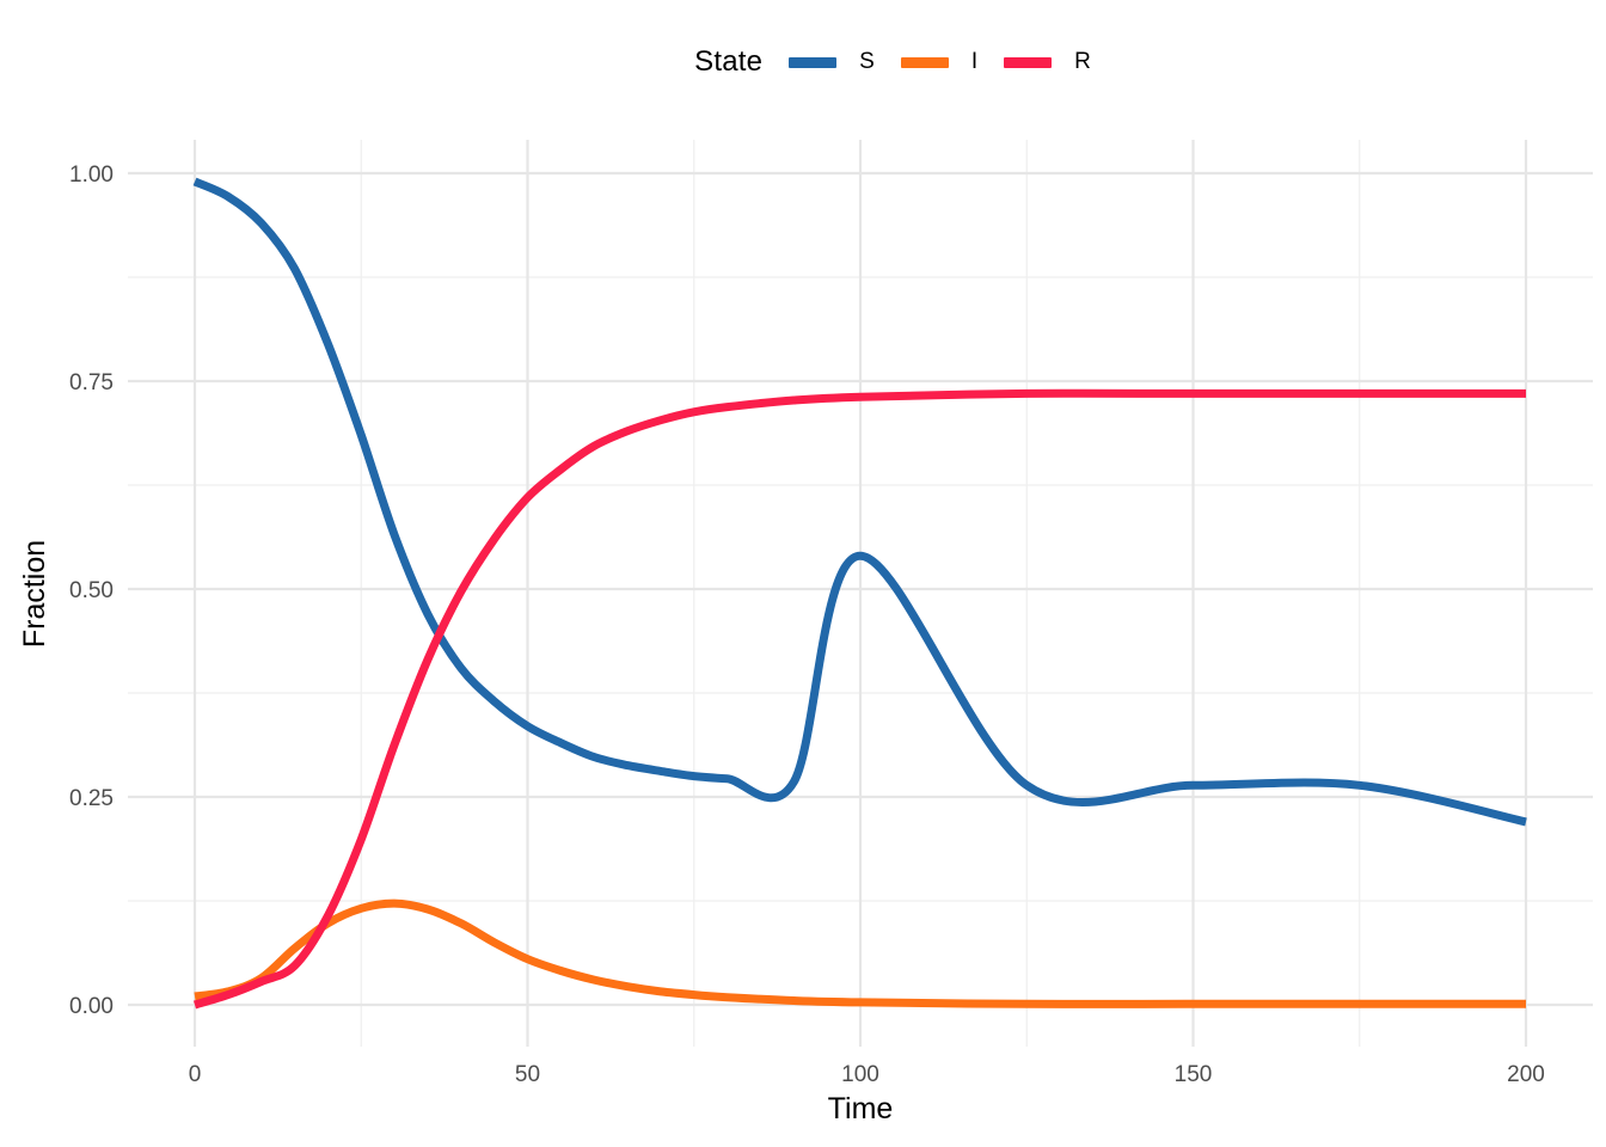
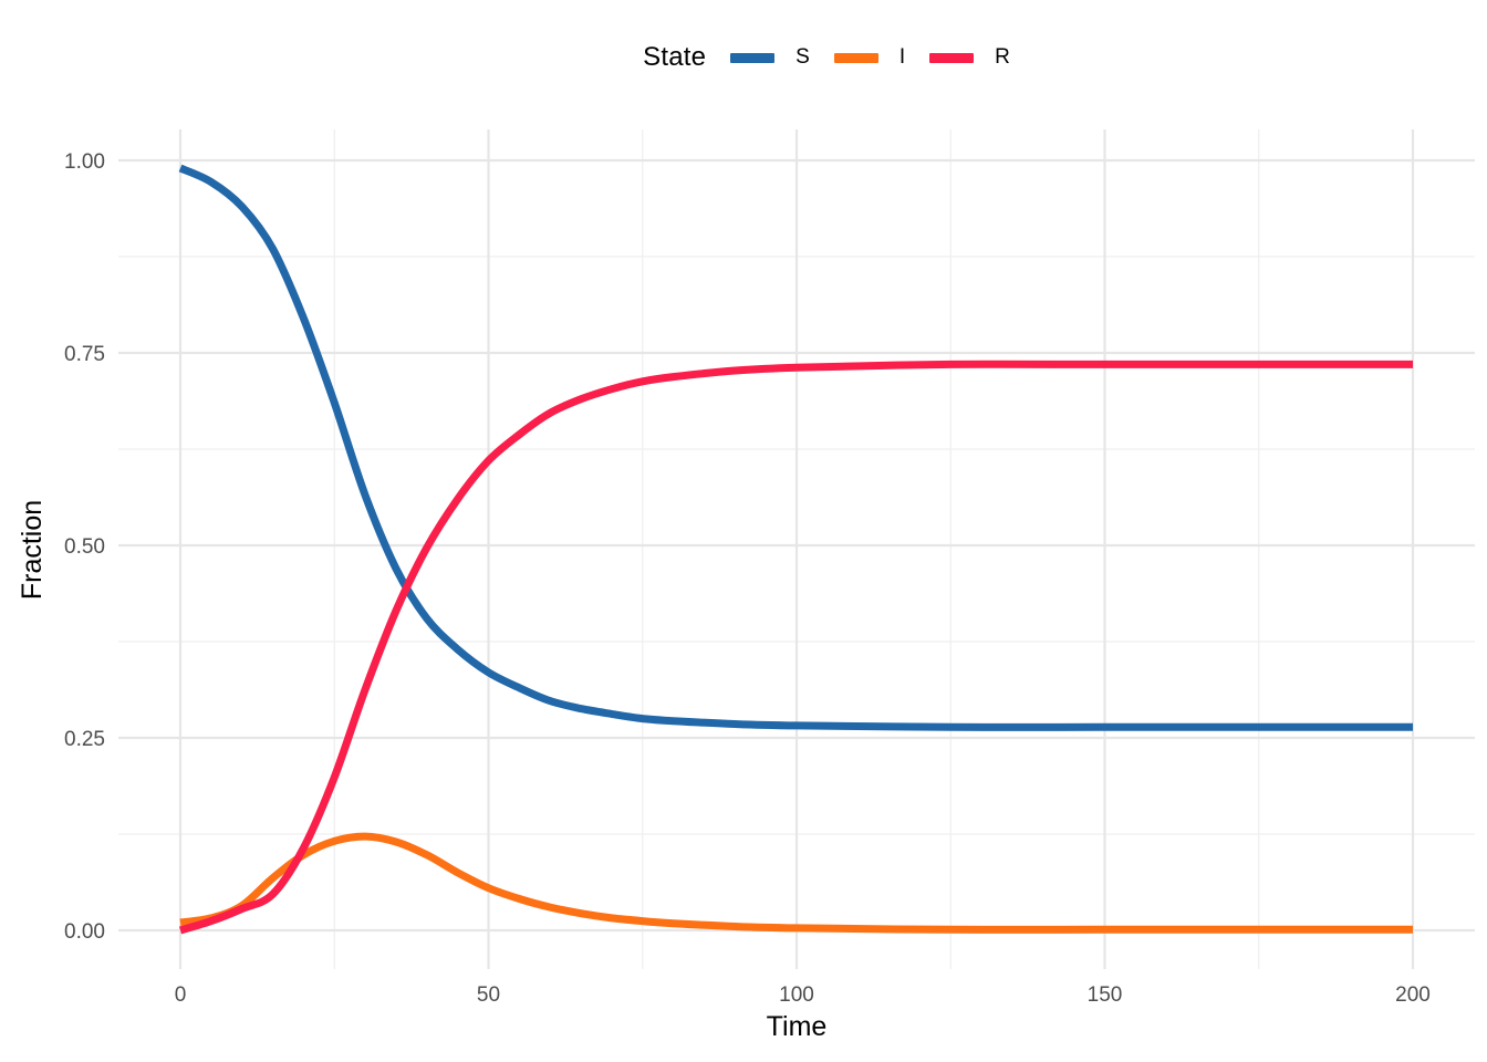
S/100: 0.54 -> 0.27
S/200: 0.22 -> 0.26
